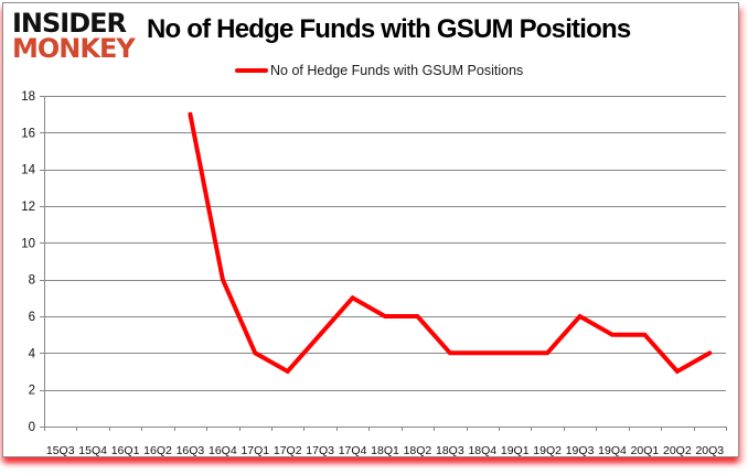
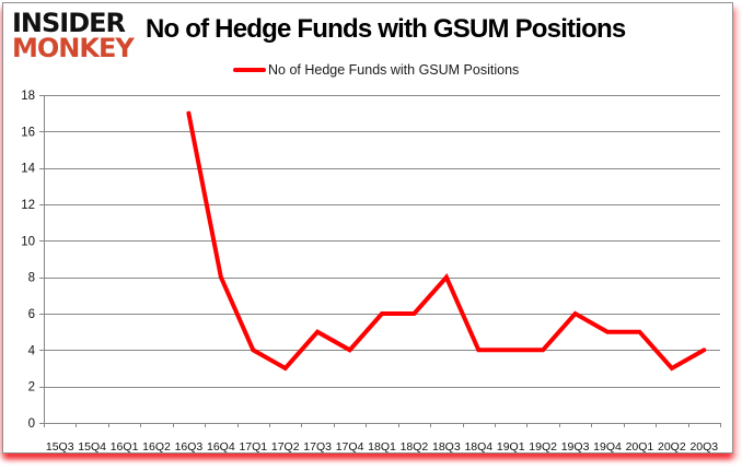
17Q4: 7 -> 4
18Q3: 4 -> 8
